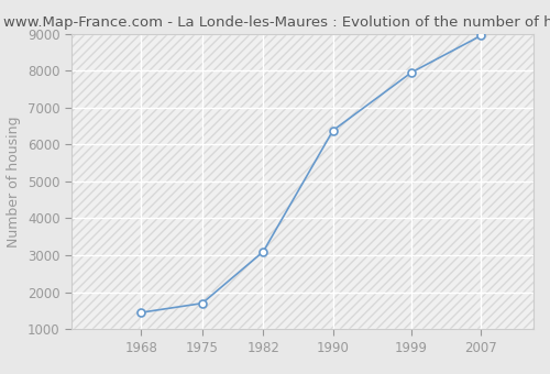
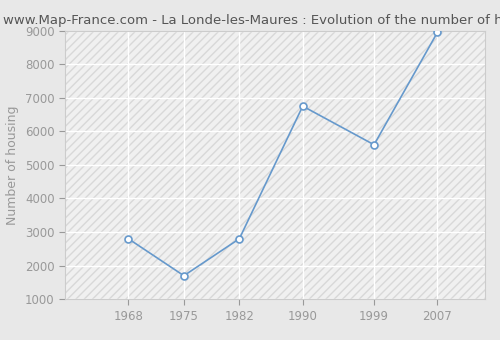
1968: 1450 -> 2800
1982: 3100 -> 2800
1990: 6380 -> 6750
1999: 7950 -> 5600
